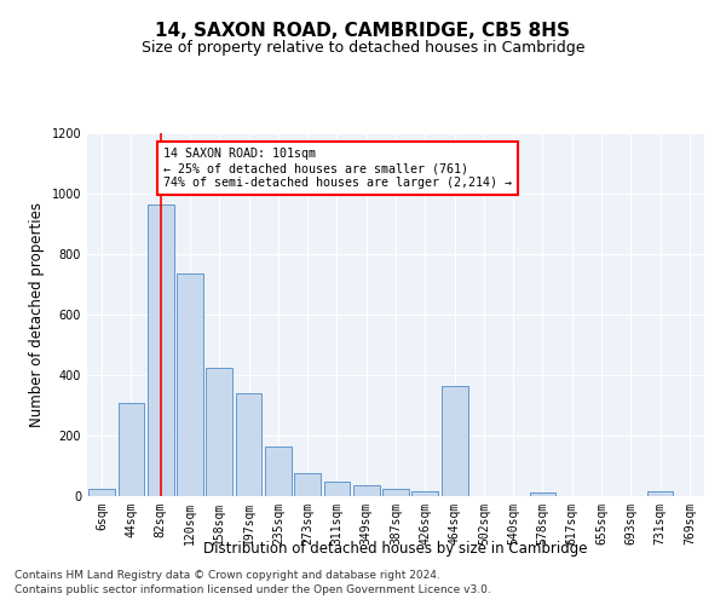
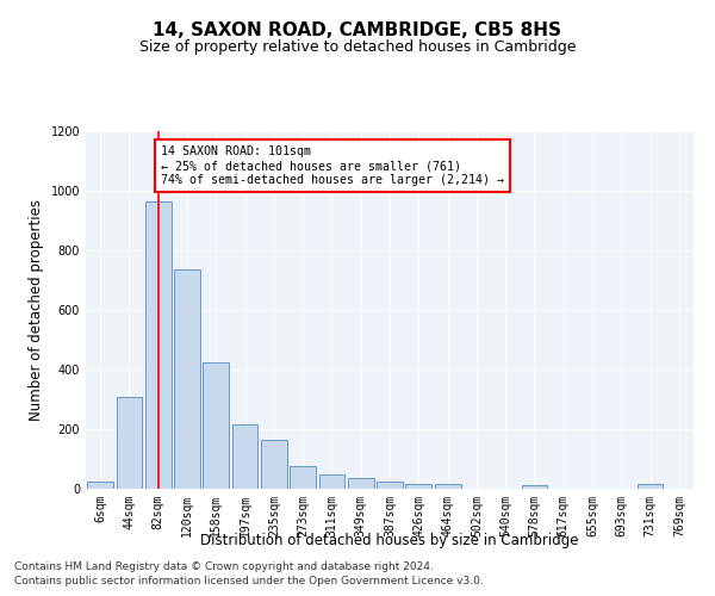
197sqm: 340 -> 215
464sqm: 365 -> 18
